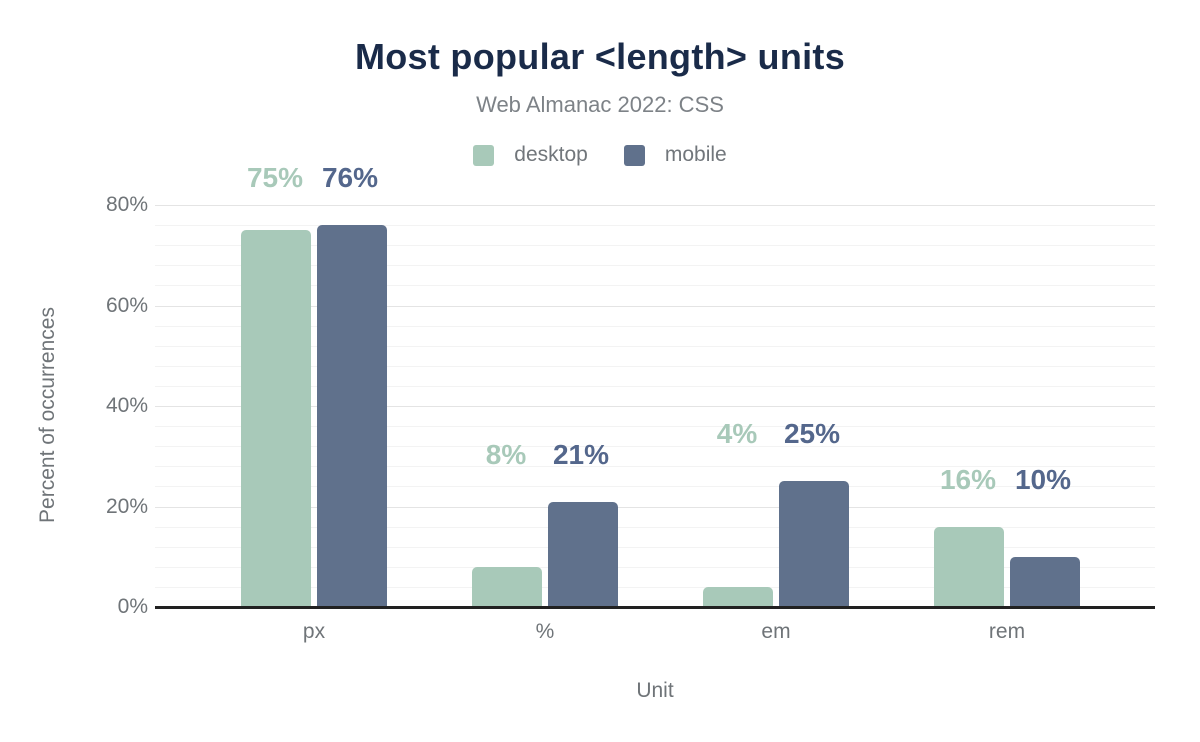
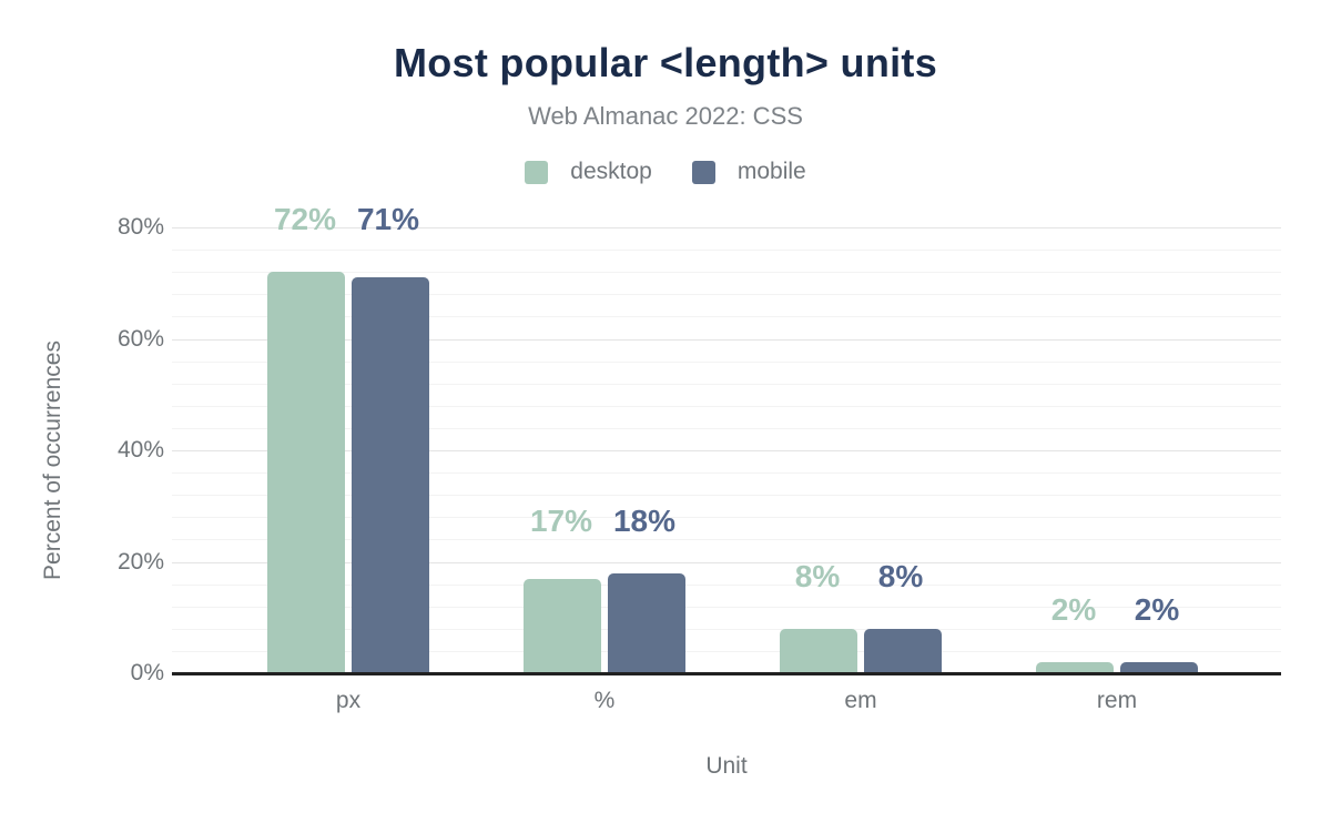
desktop/px: 75% -> 72%
mobile/px: 76% -> 71%
desktop/%: 8% -> 17%
mobile/%: 21% -> 18%
desktop/em: 4% -> 8%
mobile/em: 25% -> 8%
desktop/rem: 16% -> 2%
mobile/rem: 10% -> 2%
